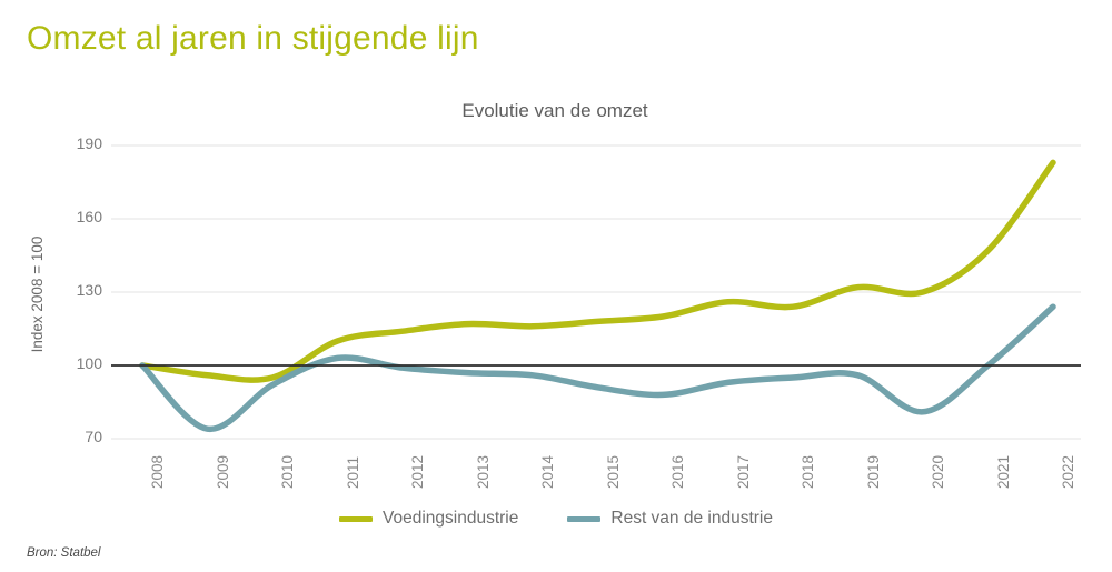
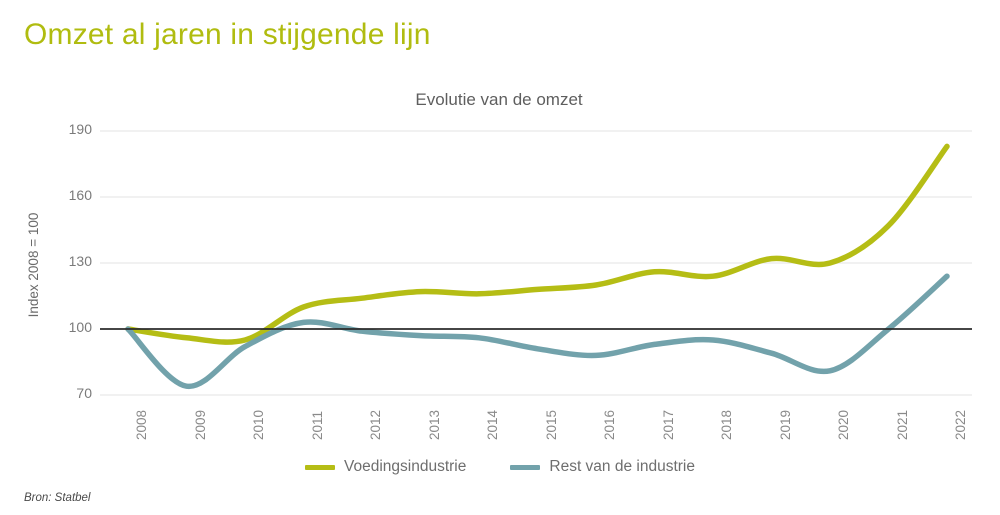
Rest van de industrie/2019: 96 -> 89
